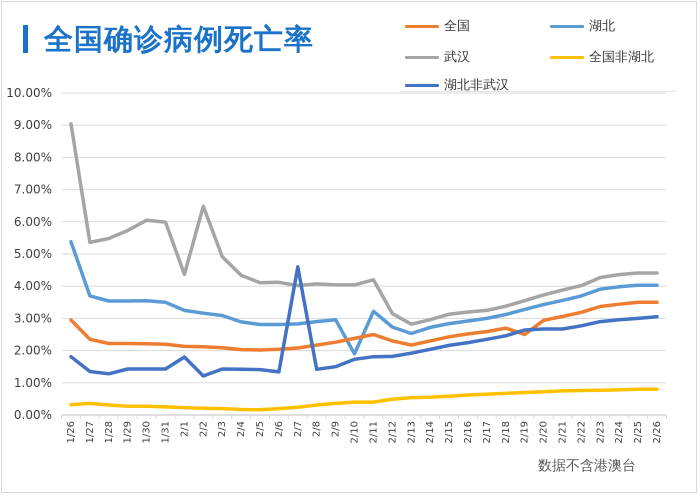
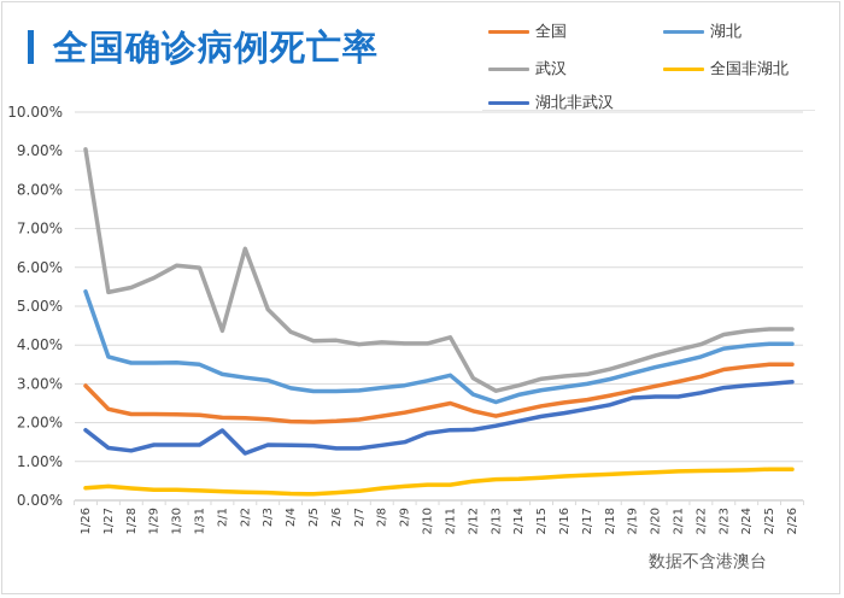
湖北非武汉/2/7: 4.6% -> 1.3%
湖北/2/10: 1.9% -> 3.1%
全国/2/19: 2.5% -> 2.8%
